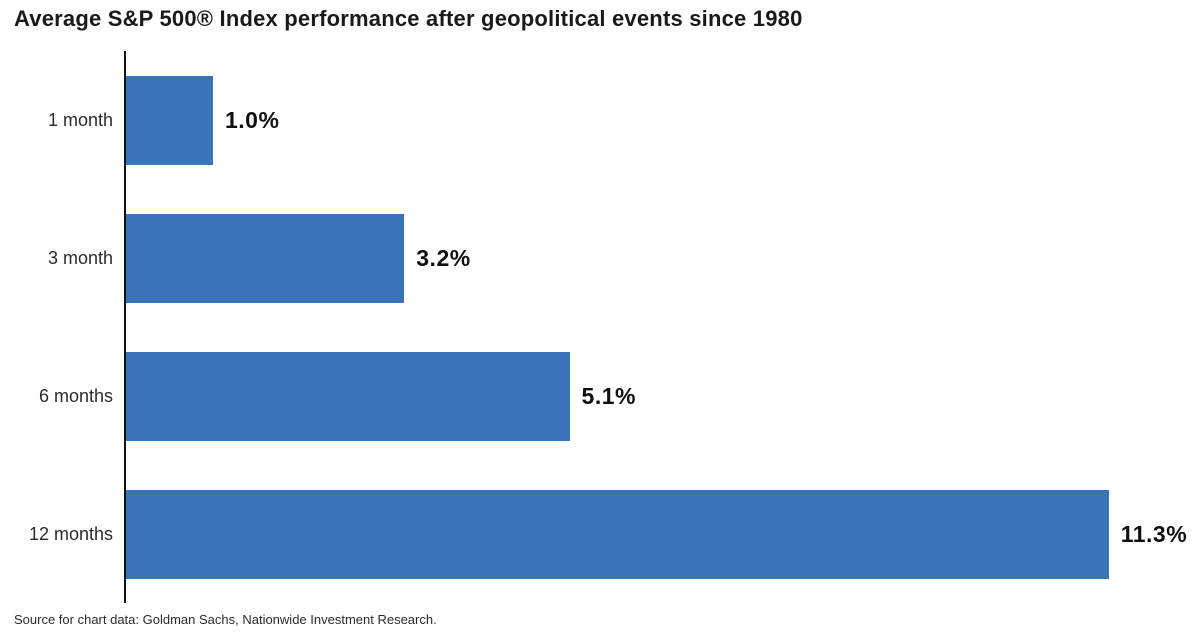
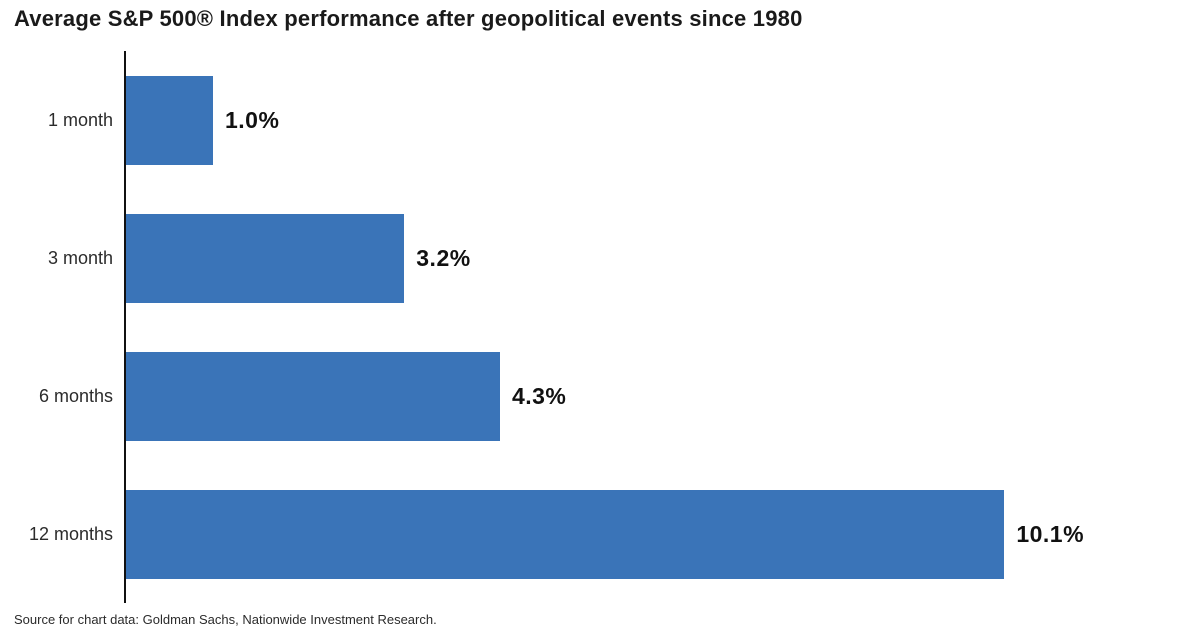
6 months: 5.1% -> 4.3%
12 months: 11.3% -> 10.1%
